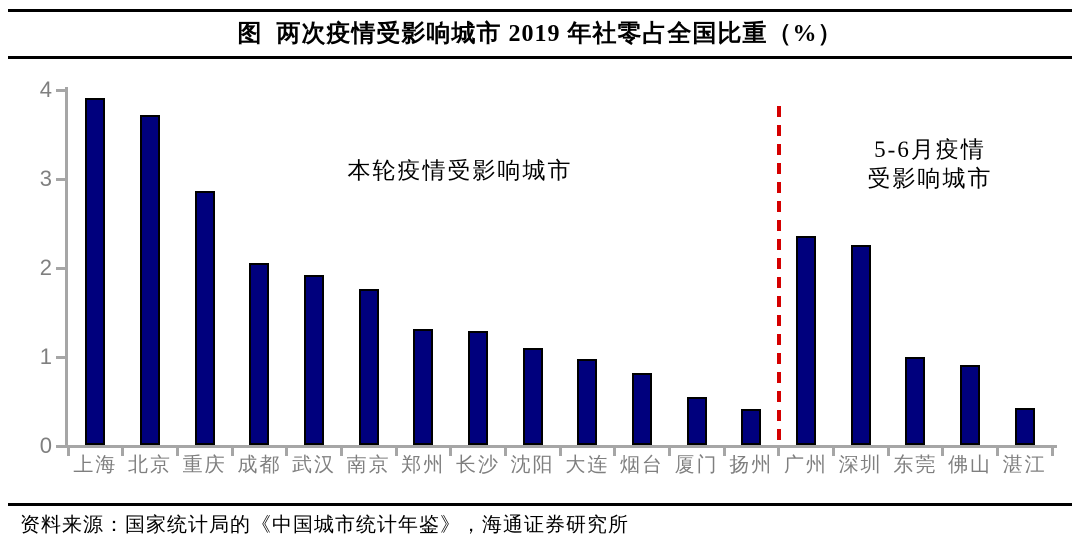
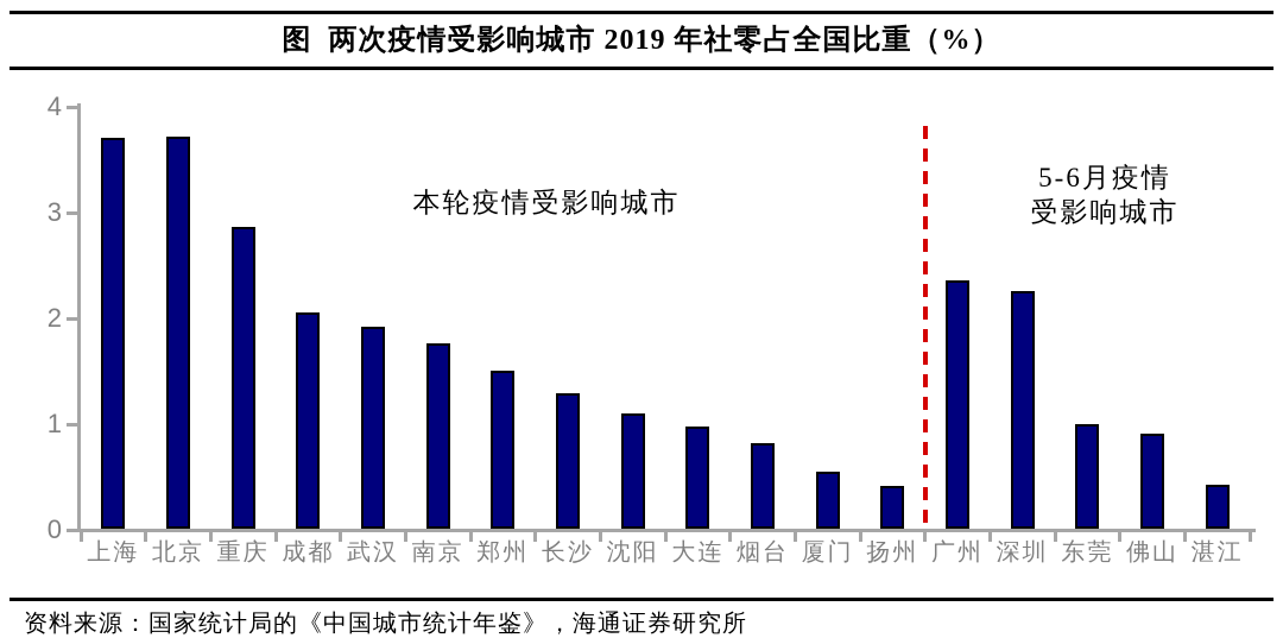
上海: 3.9 -> 3.7
郑州: 1.3 -> 1.5
